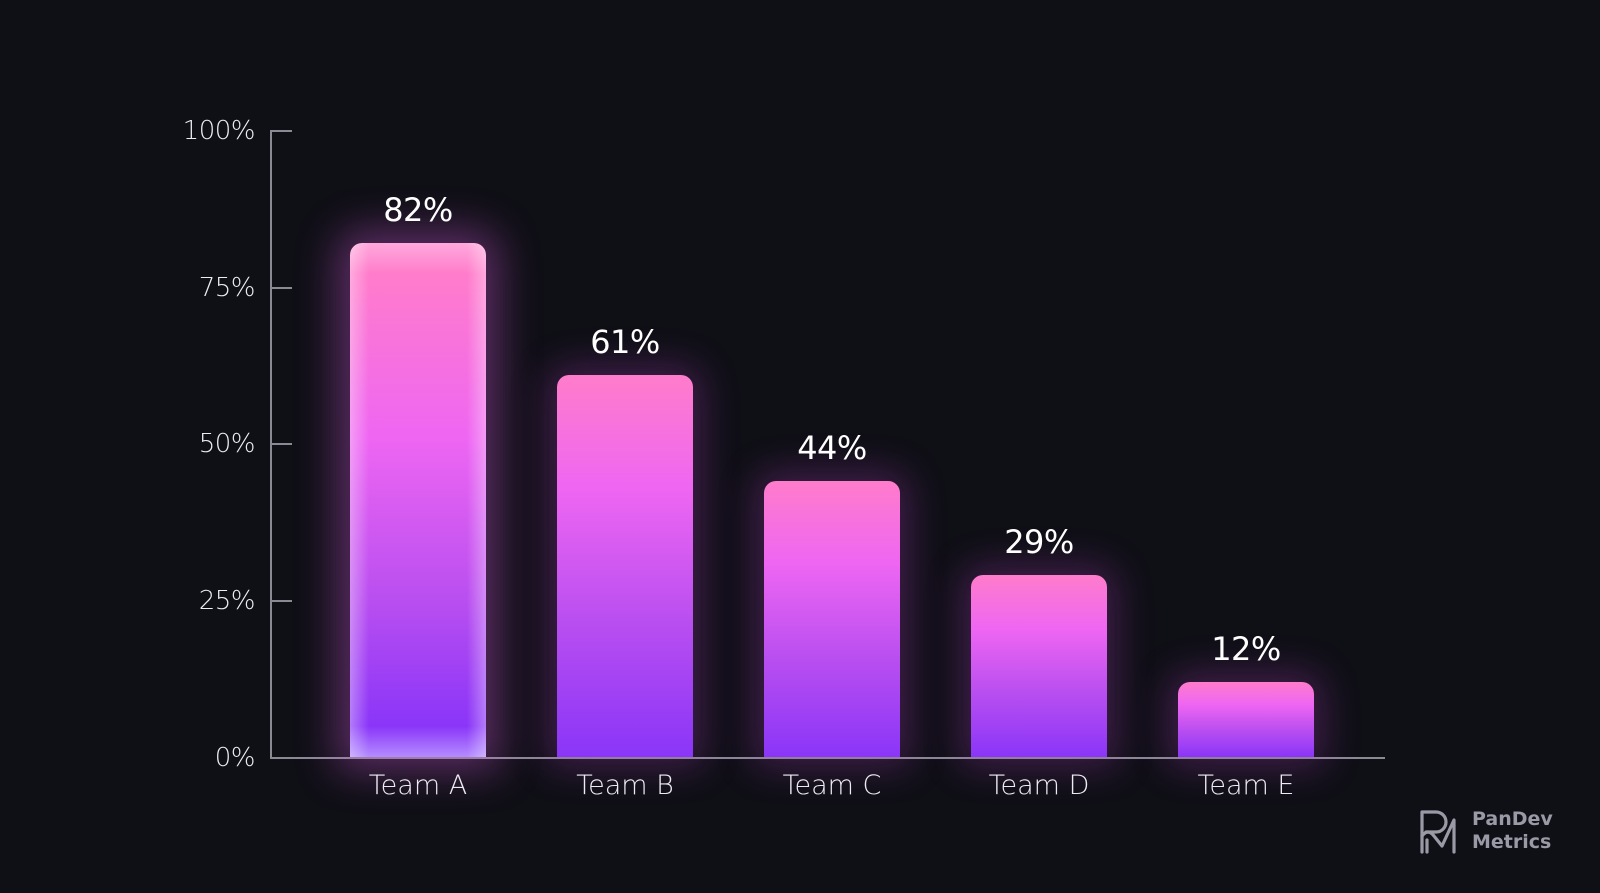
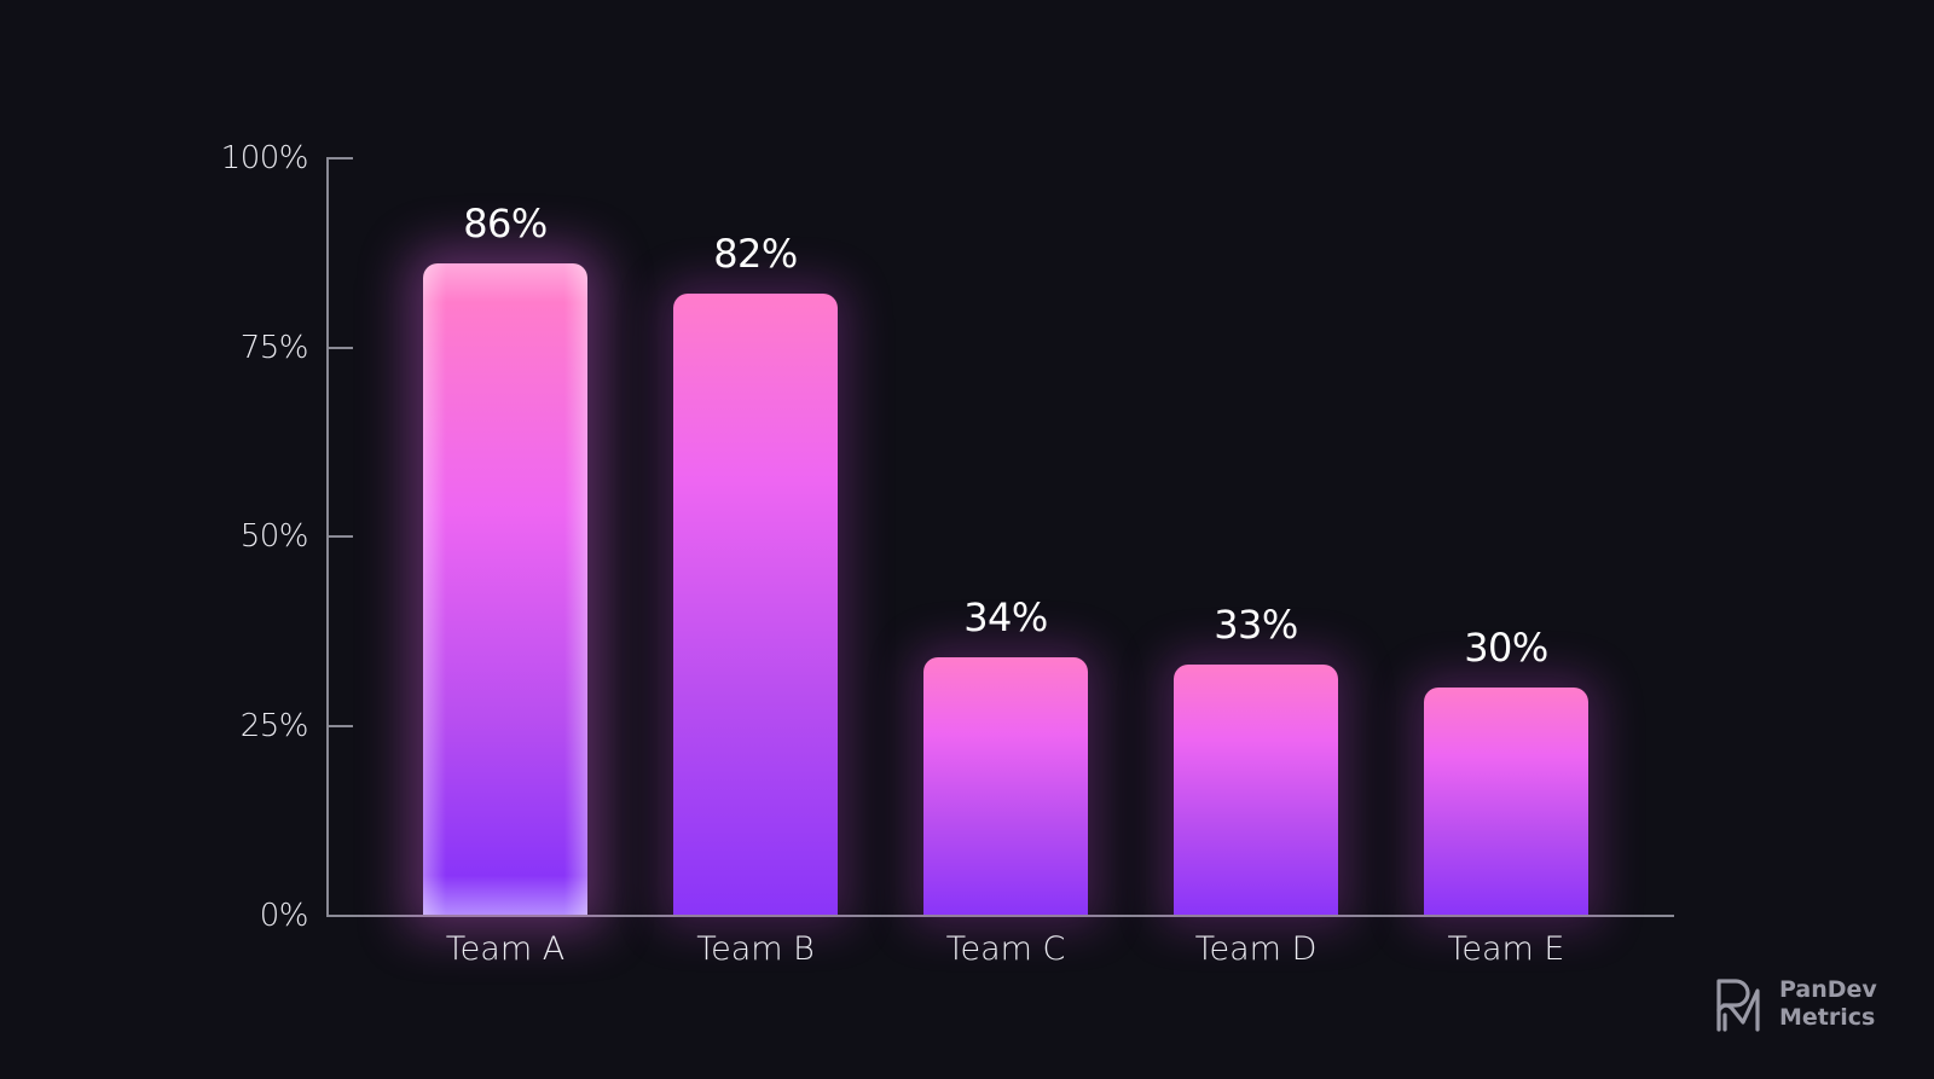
Team A: 82% -> 86%
Team B: 61% -> 82%
Team C: 44% -> 34%
Team D: 29% -> 33%
Team E: 12% -> 30%
